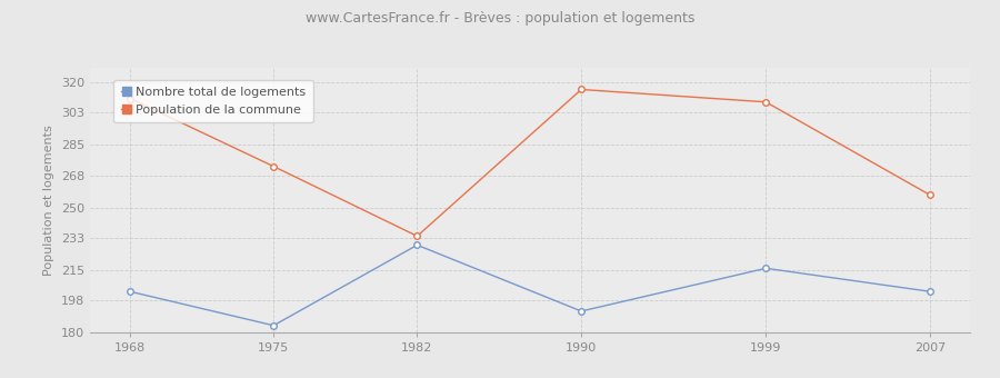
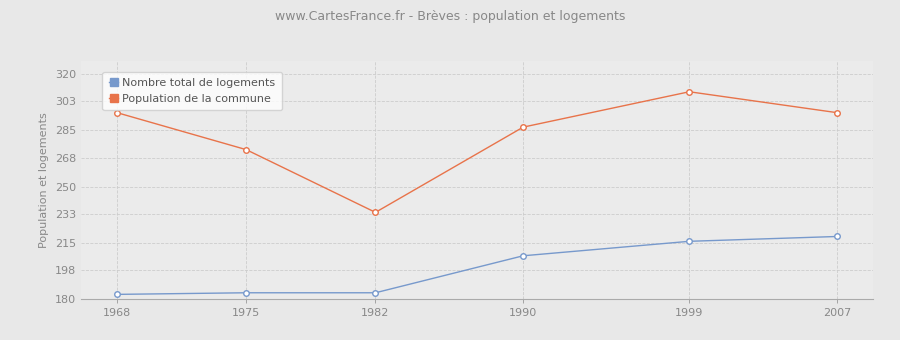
Nombre total de logements/1968: 203 -> 183
Population de la commune/1968: 311 -> 296
Nombre total de logements/1982: 229 -> 184
Nombre total de logements/1990: 192 -> 207
Population de la commune/1990: 316 -> 287
Nombre total de logements/2007: 203 -> 219
Population de la commune/2007: 257 -> 296
